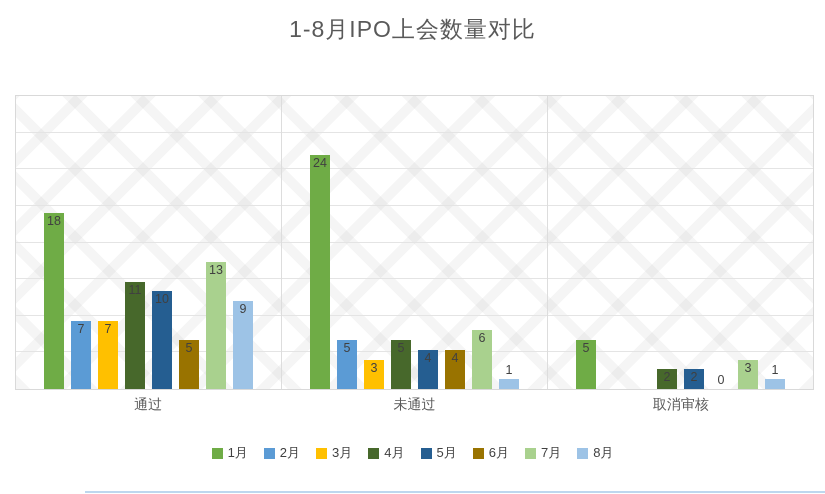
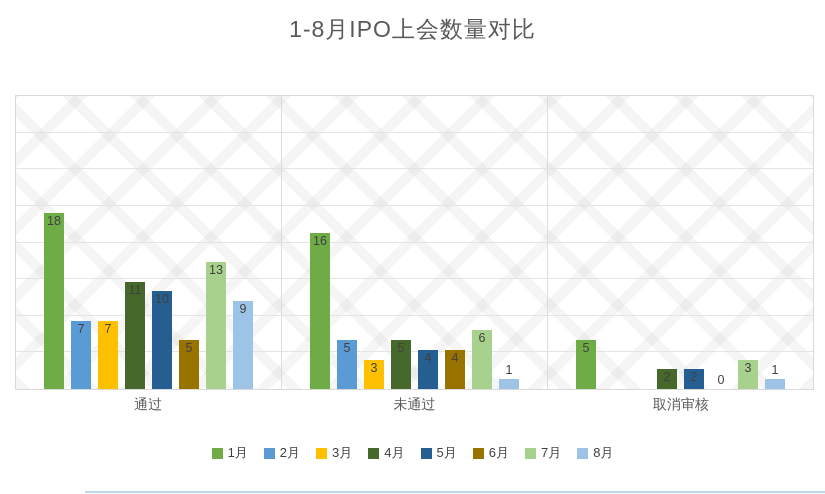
1月/未通过: 24 -> 16
